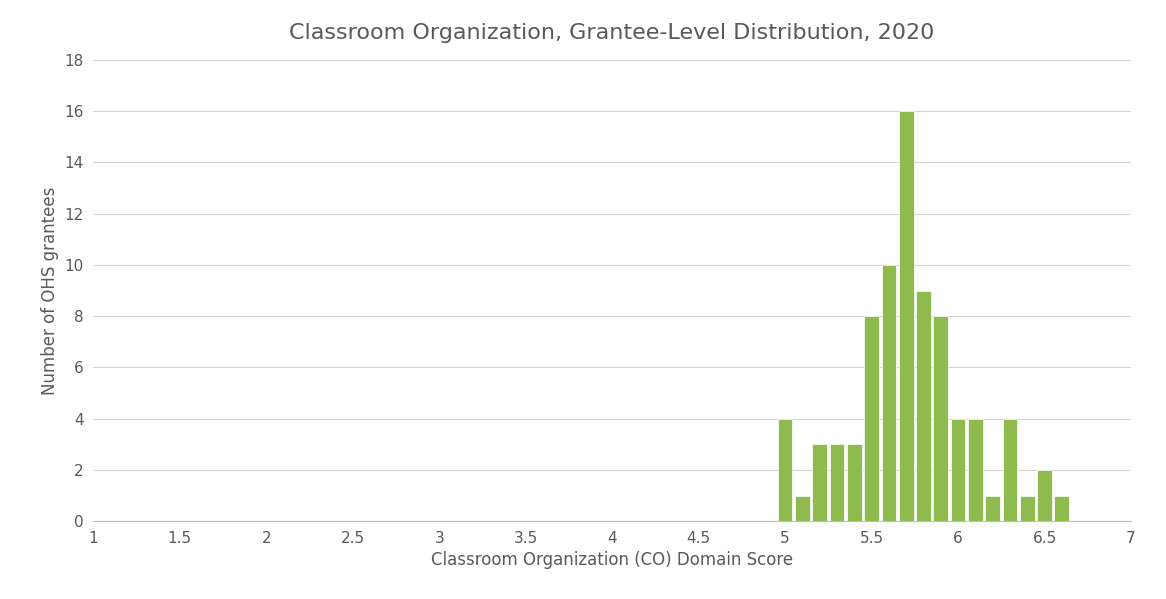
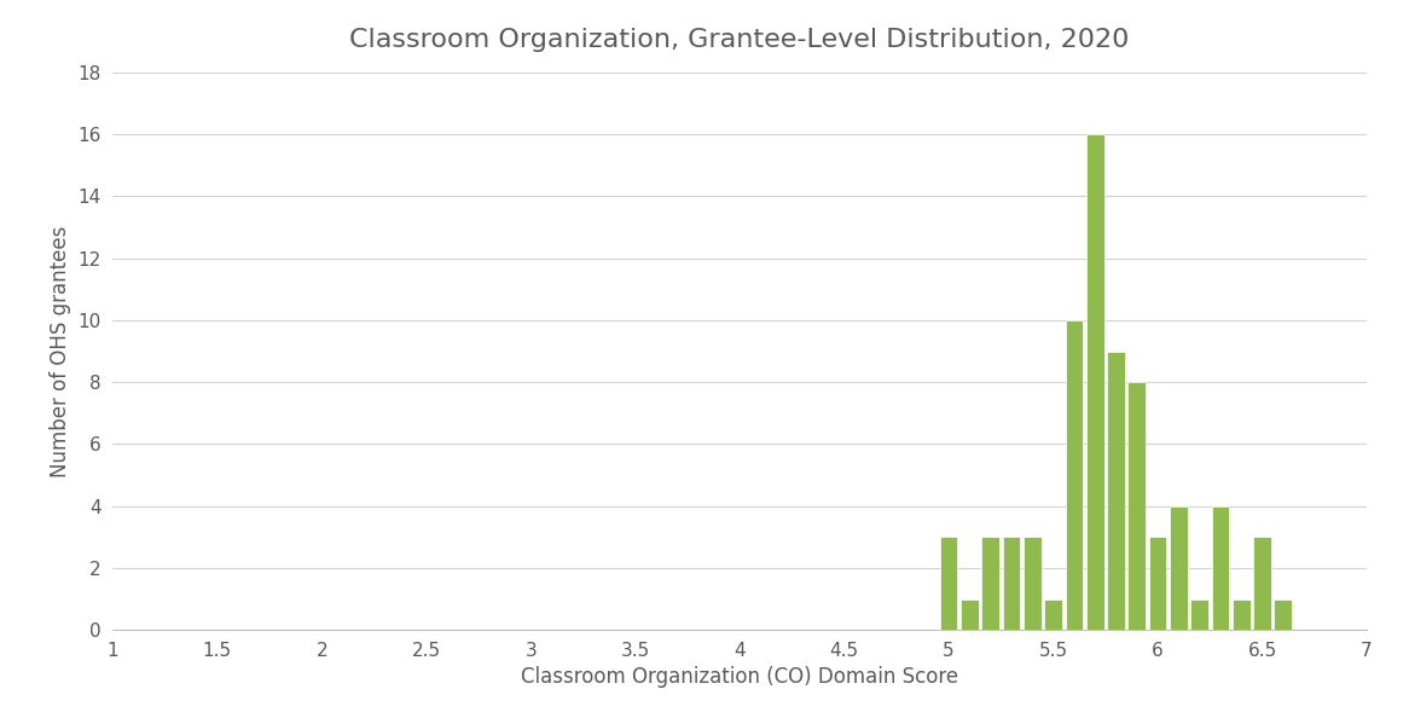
5: 4 -> 3
5.5: 8 -> 1
6: 4 -> 3
6.5: 2 -> 3
